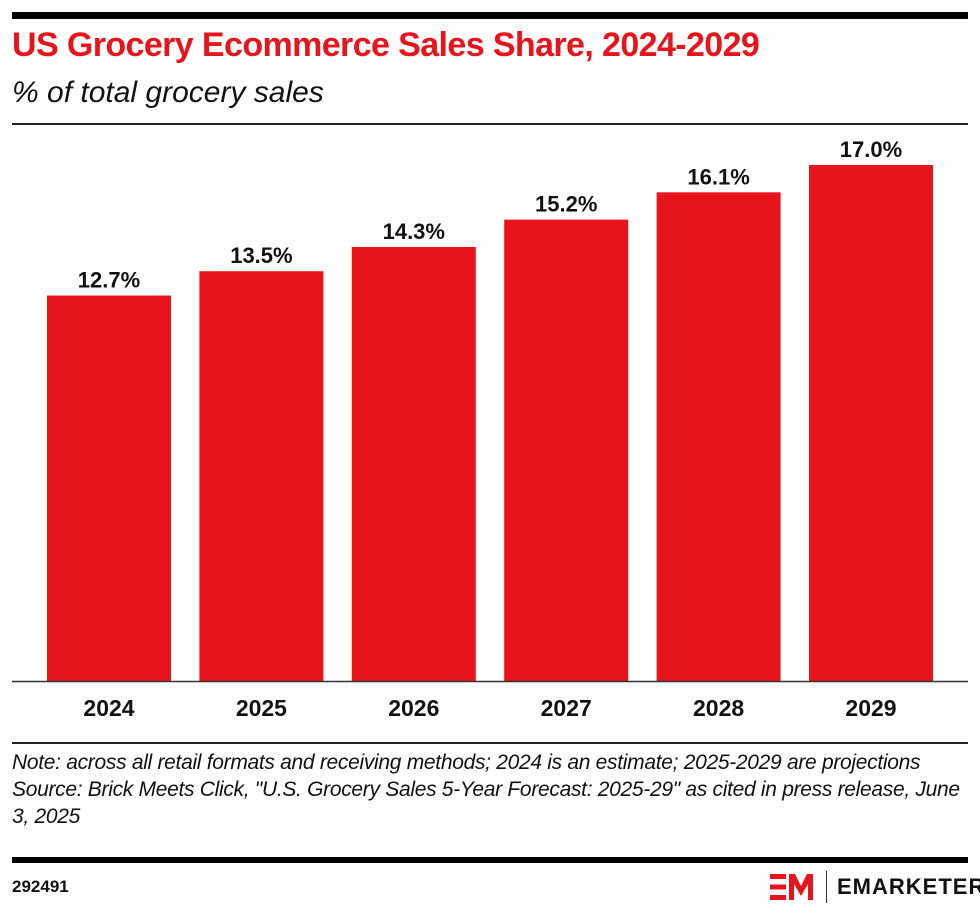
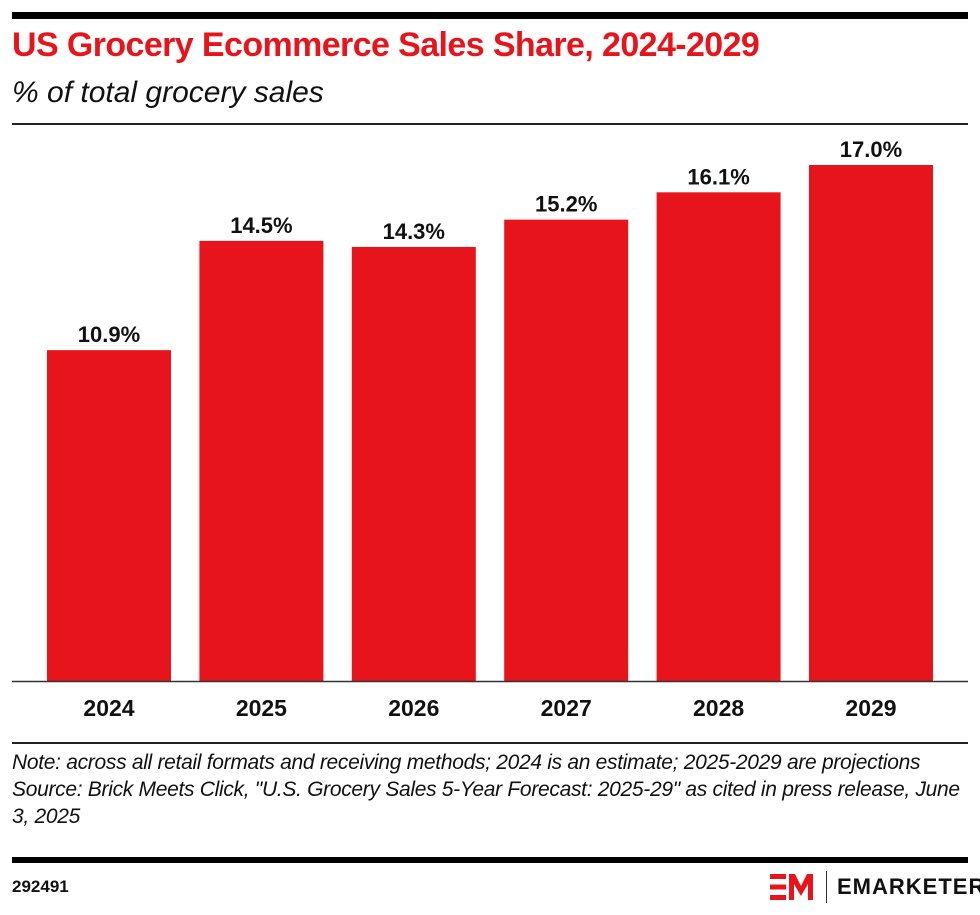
2024: 12.7% -> 10.9%
2025: 13.5% -> 14.5%
